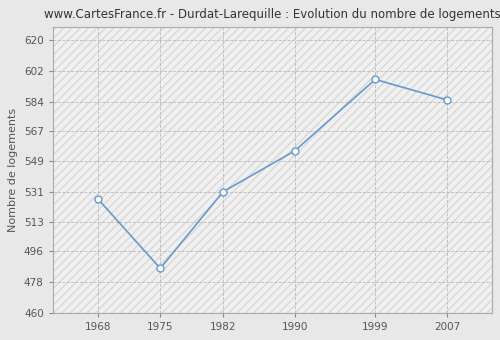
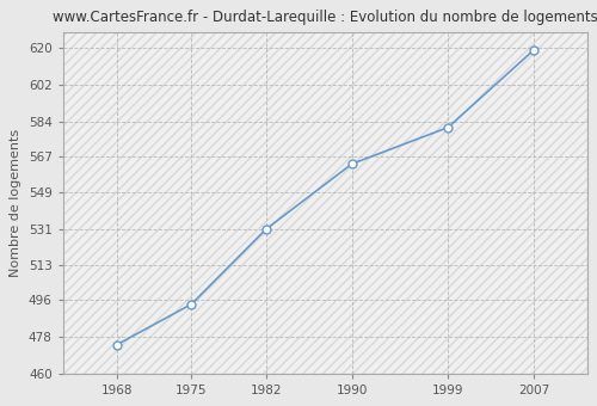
1968: 527 -> 474
1975: 486 -> 494
1990: 555 -> 563
1999: 597 -> 581
2007: 585 -> 619
